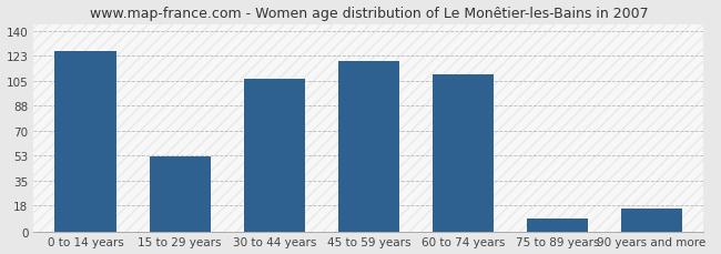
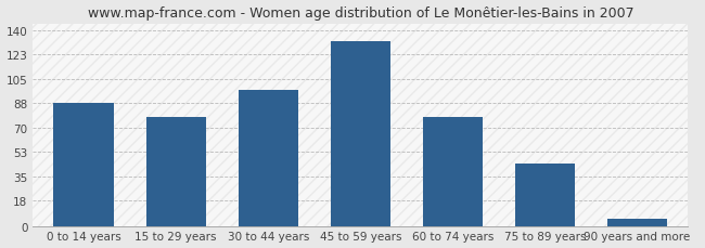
0 to 14 years: 126 -> 88
15 to 29 years: 52 -> 78
30 to 44 years: 107 -> 97
45 to 59 years: 119 -> 132
60 to 74 years: 110 -> 78
75 to 89 years: 9 -> 45
90 years and more: 16 -> 5
